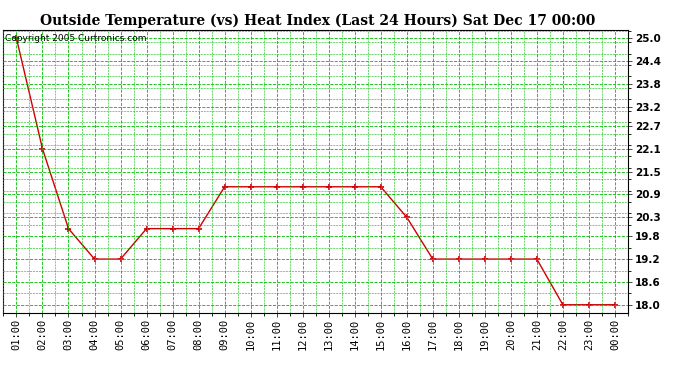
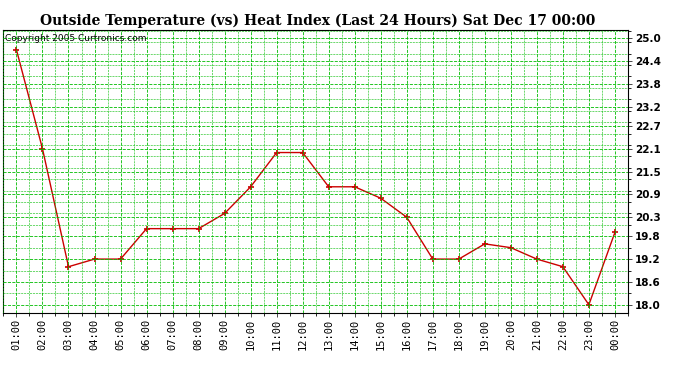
01:00: 25.0 -> 24.7
03:00: 20.0 -> 19.0
09:00: 21.1 -> 20.4
11:00: 21.1 -> 22.0
12:00: 21.1 -> 22.0
15:00: 21.1 -> 20.8
19:00: 19.2 -> 19.6
20:00: 19.2 -> 19.5
22:00: 18.0 -> 19.0
00:00: 18.0 -> 19.9
